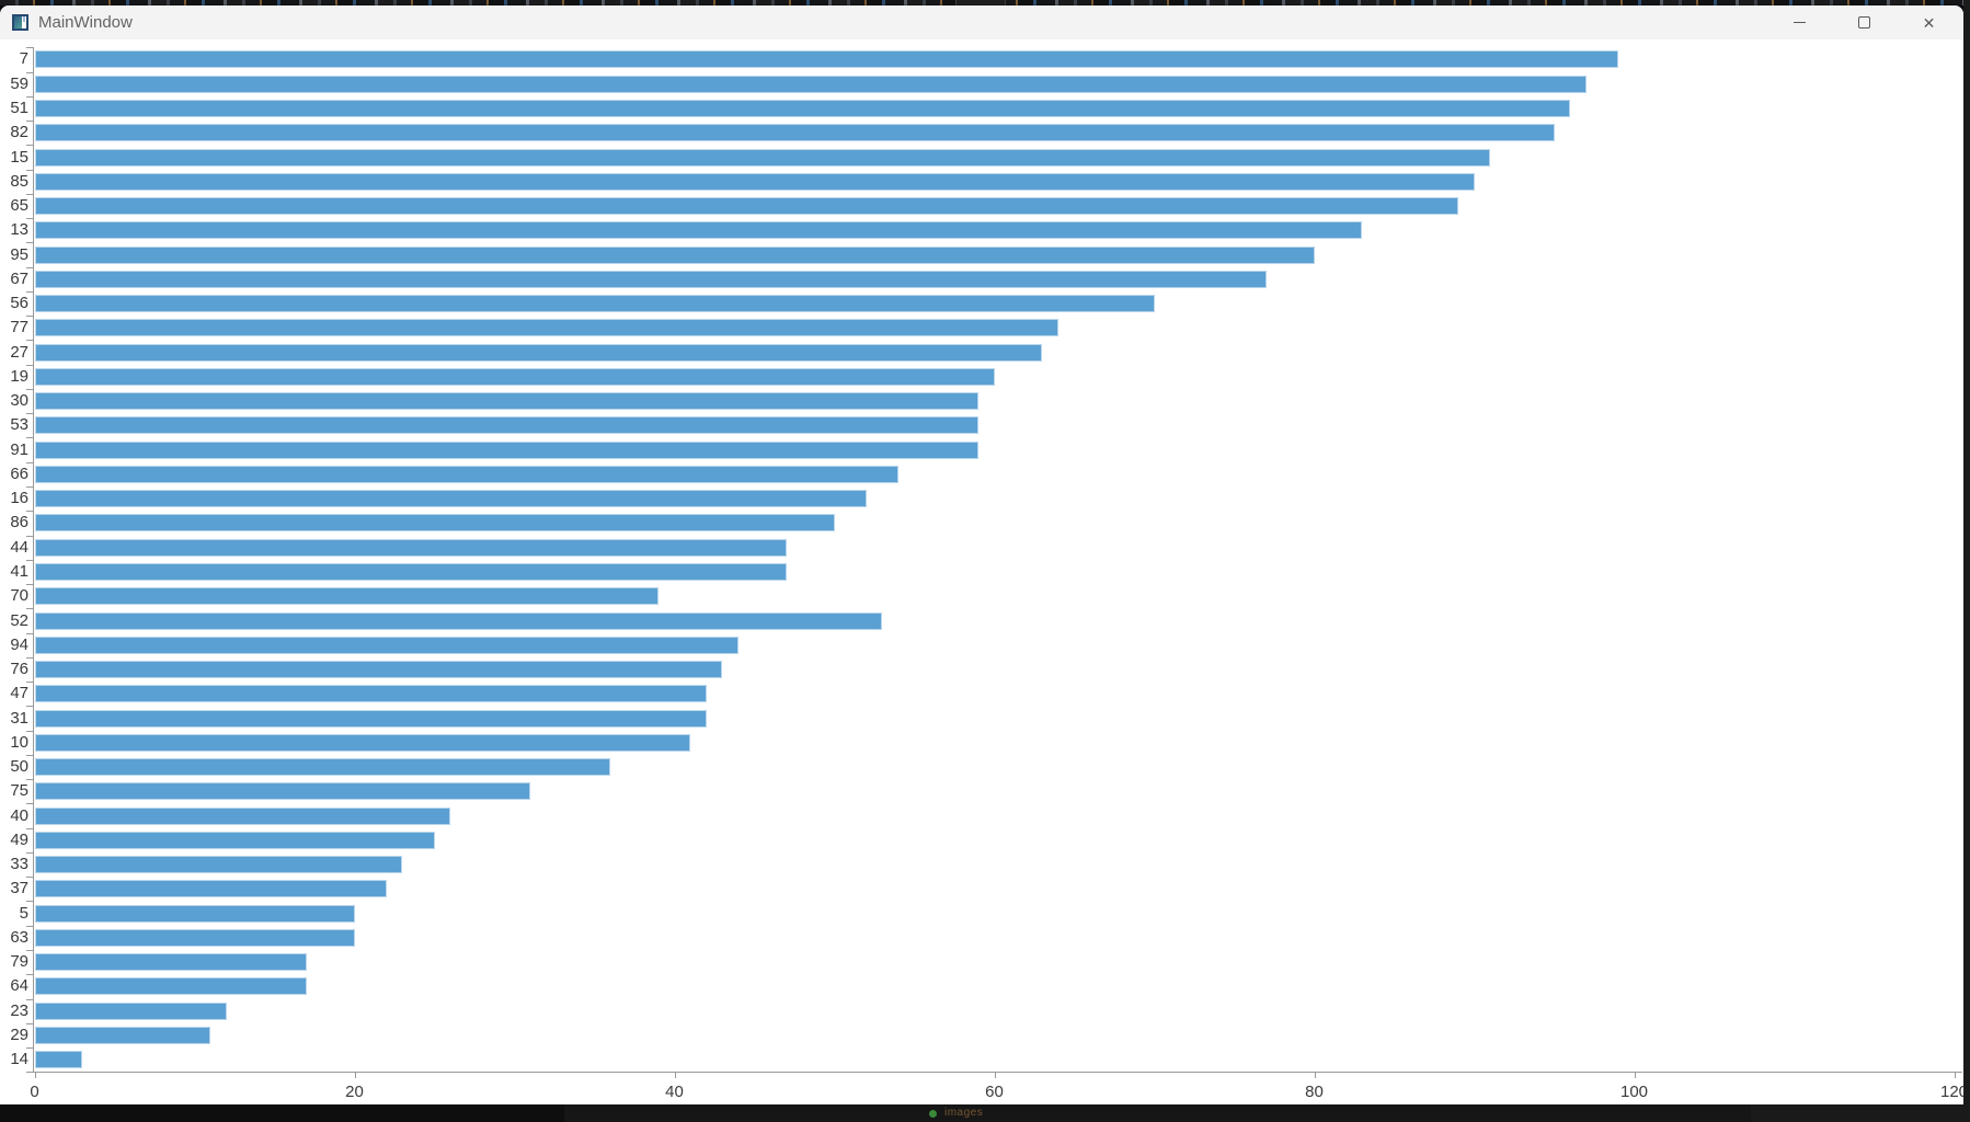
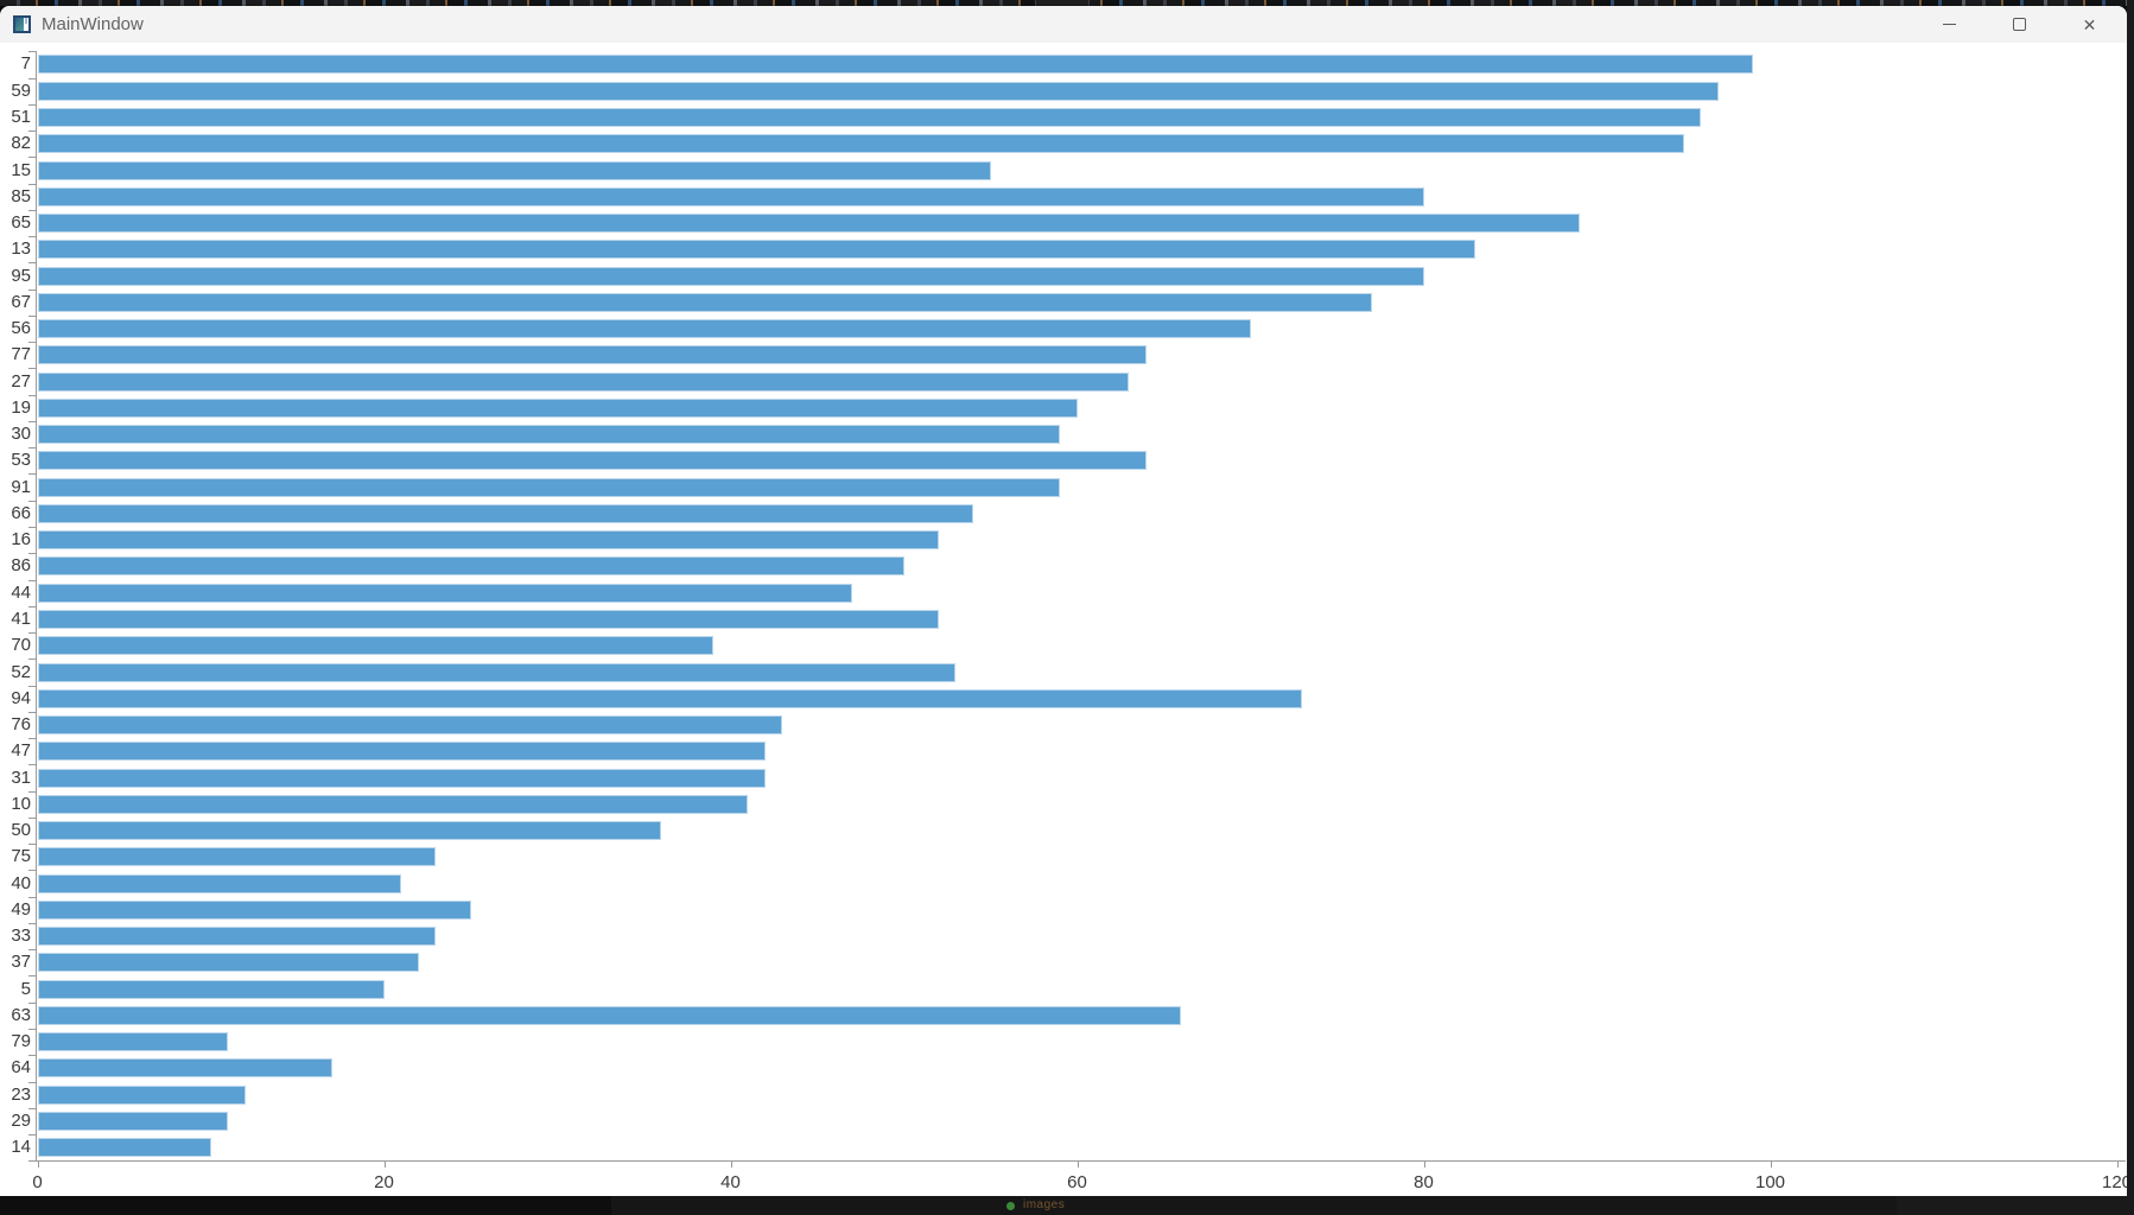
15: 91 -> 55
85: 90 -> 80
53: 59 -> 64
41: 47 -> 52
94: 44 -> 73
75: 31 -> 23
40: 26 -> 21
63: 20 -> 66
79: 17 -> 11
14: 3 -> 10
